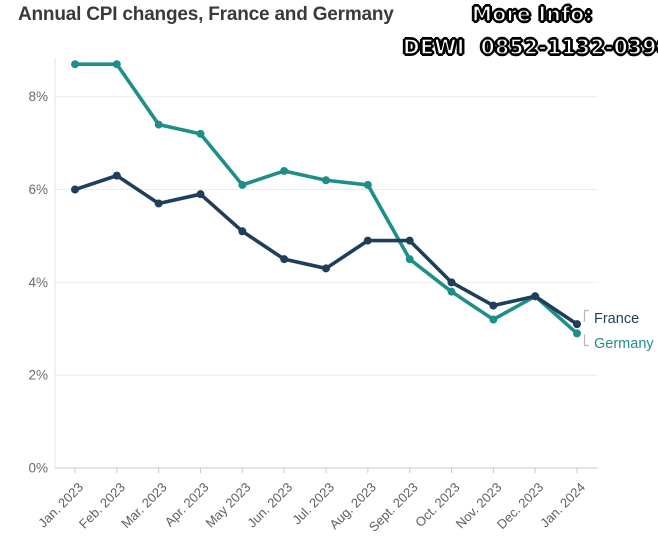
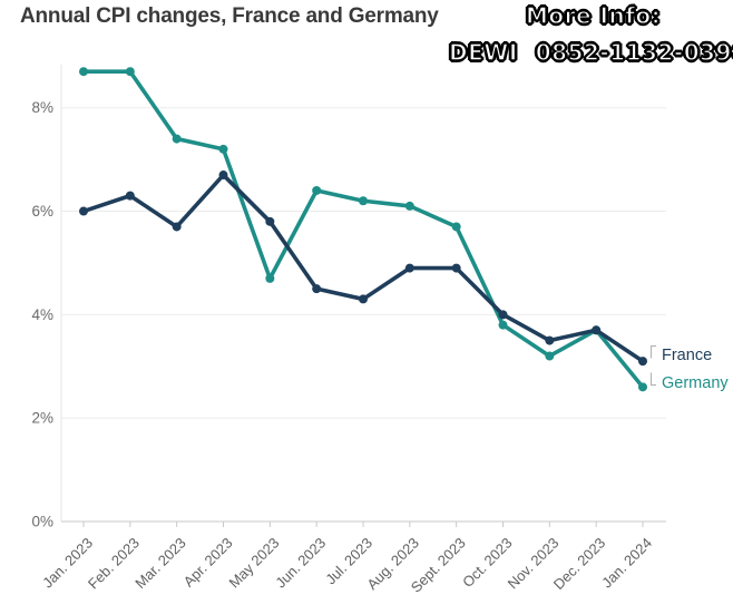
France/Apr. 2023: 5.9% -> 6.7%
Germany/May 2023: 6.1% -> 4.7%
France/May 2023: 5.1% -> 5.8%
Germany/Sept. 2023: 4.5% -> 5.7%
Germany/Jan. 2024: 2.9% -> 2.6%
